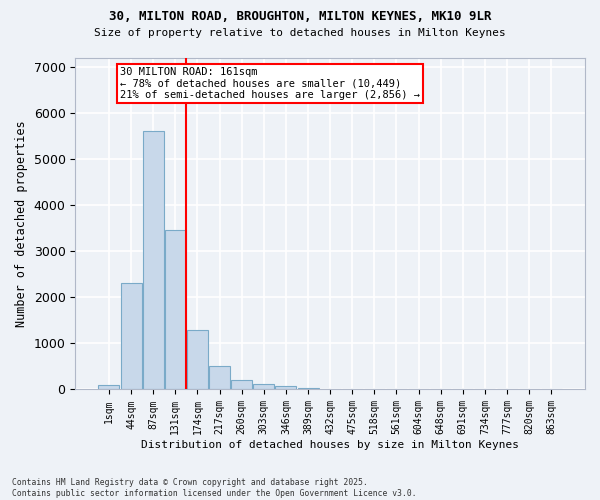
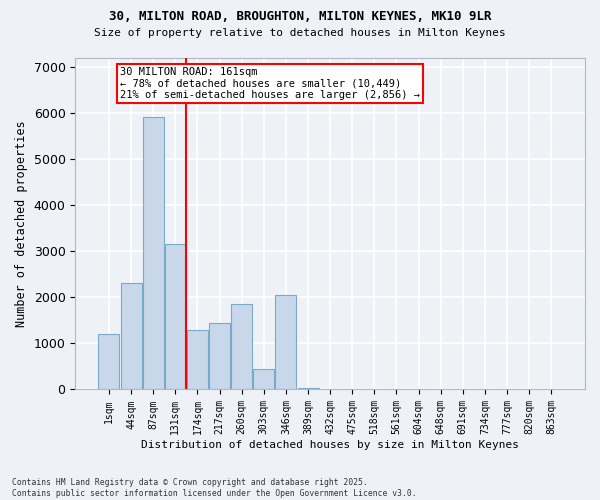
1sqm: 100 -> 1200
87sqm: 5600 -> 5900
131sqm: 3450 -> 3150
217sqm: 500 -> 1450
260sqm: 200 -> 1850
303sqm: 120 -> 450
346sqm: 80 -> 2050
